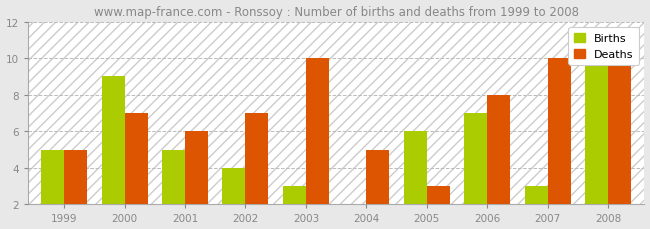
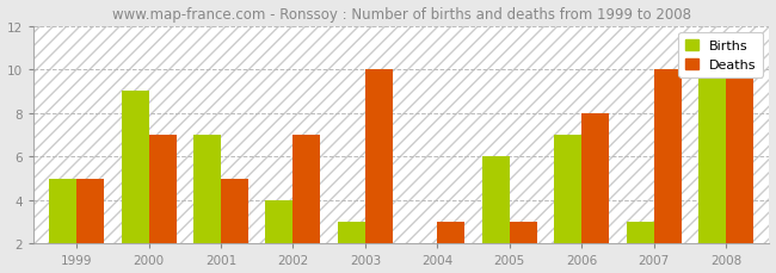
Births/2001: 5 -> 7
Deaths/2001: 6 -> 5
Deaths/2004: 5 -> 3
